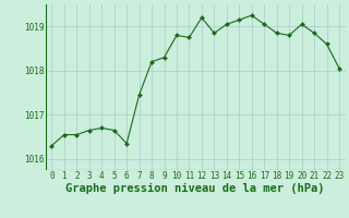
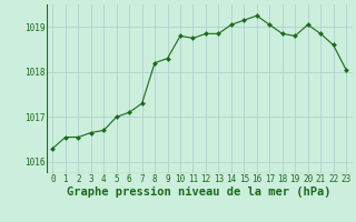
5: 1016.65 -> 1017.00
6: 1016.35 -> 1017.10
7: 1017.45 -> 1017.30
12: 1019.20 -> 1018.85
